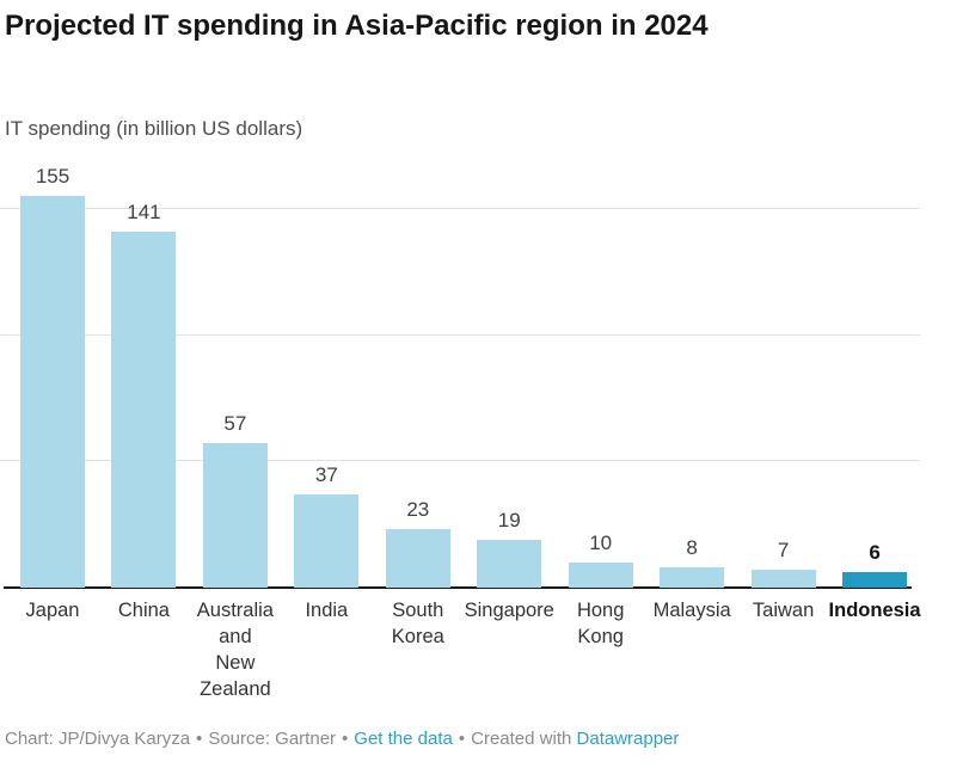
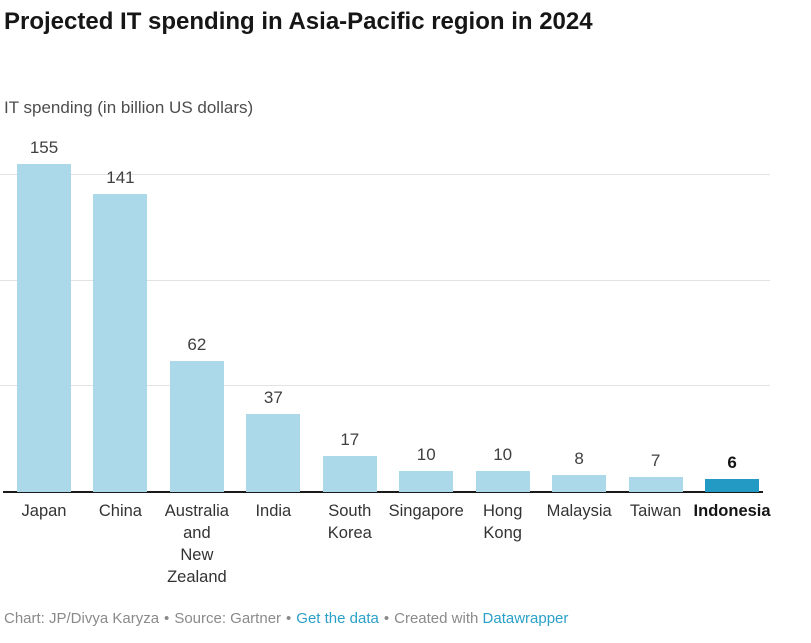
Australia and New Zealand: 57 -> 62
South Korea: 23 -> 17
Singapore: 19 -> 10
